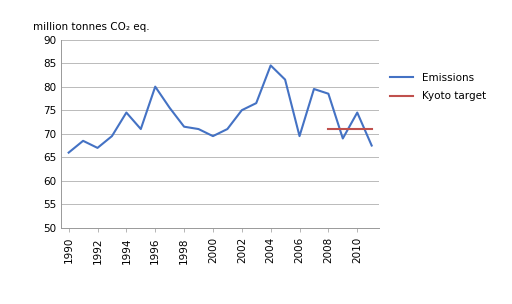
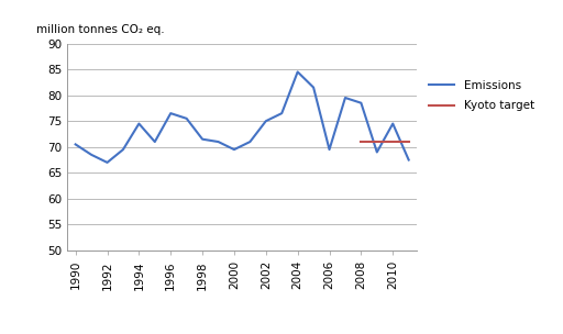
1990: 66.0 -> 70.5
1996: 80.0 -> 76.5
